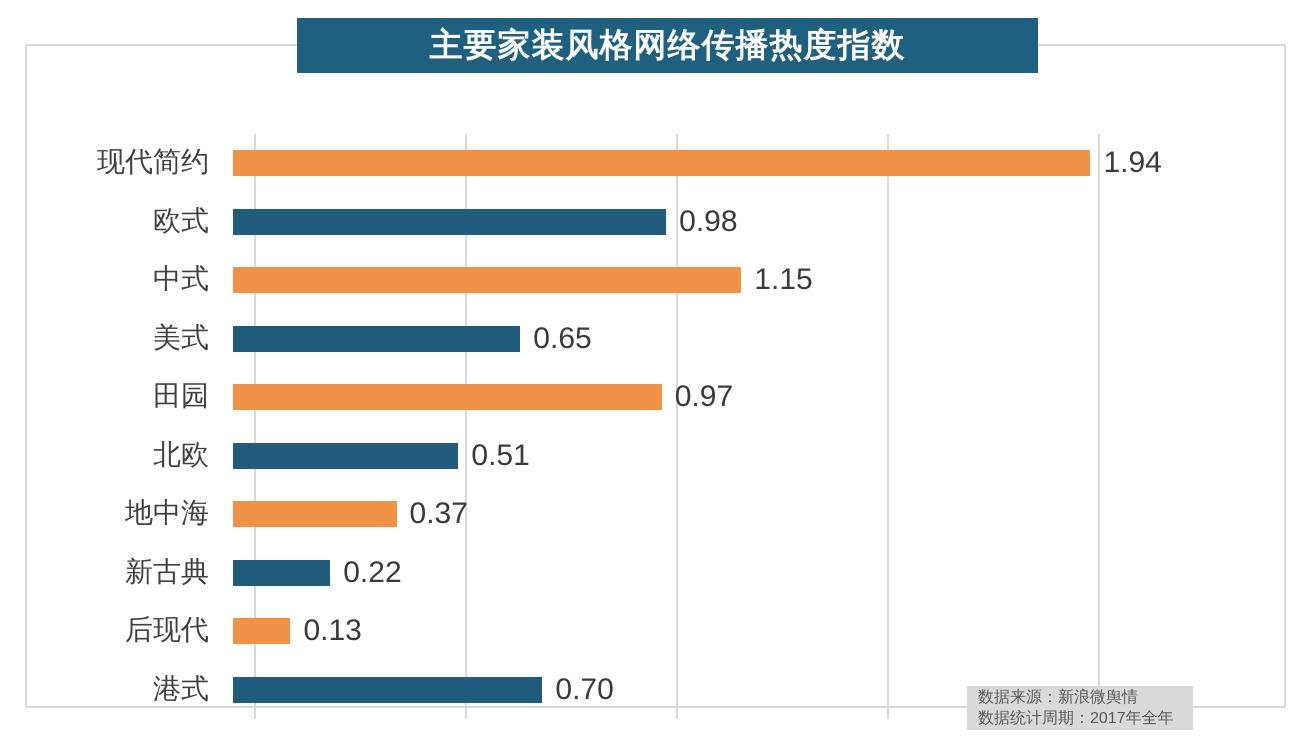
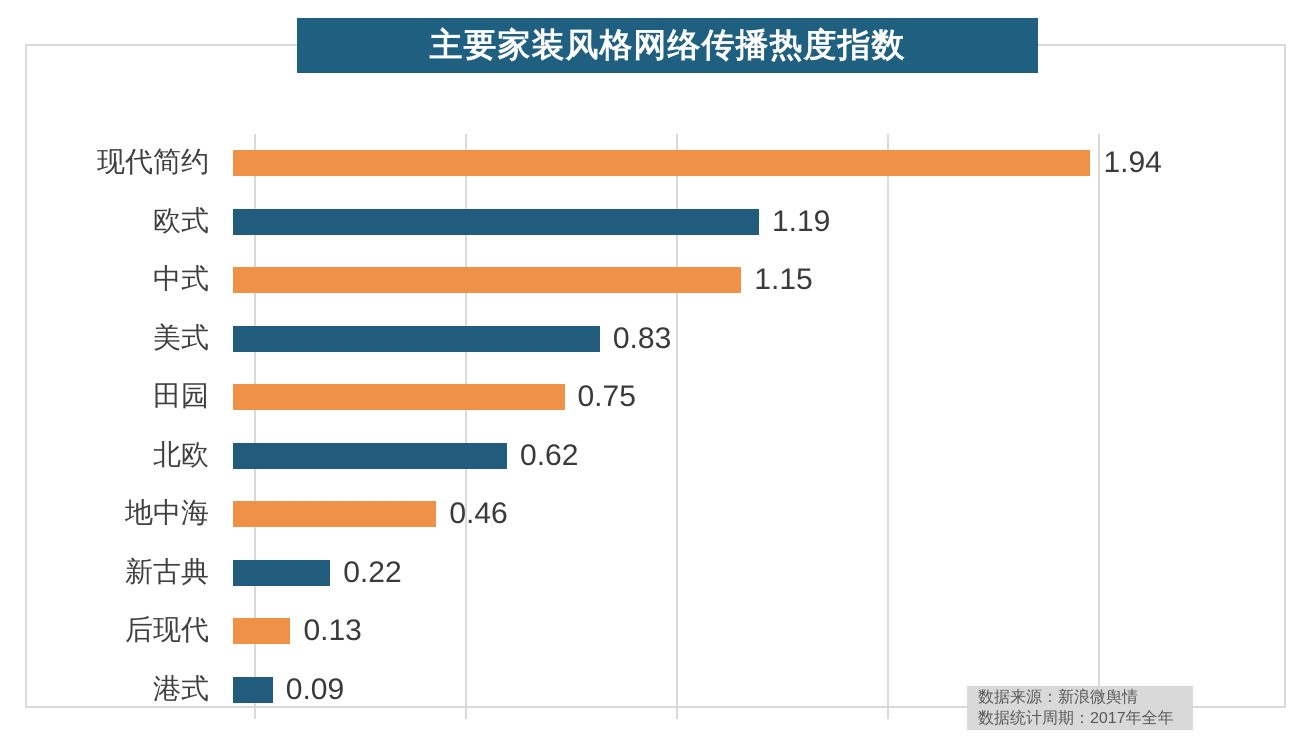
欧式: 0.98 -> 1.19
美式: 0.65 -> 0.83
田园: 0.97 -> 0.75
北欧: 0.51 -> 0.62
地中海: 0.37 -> 0.46
港式: 0.70 -> 0.09
